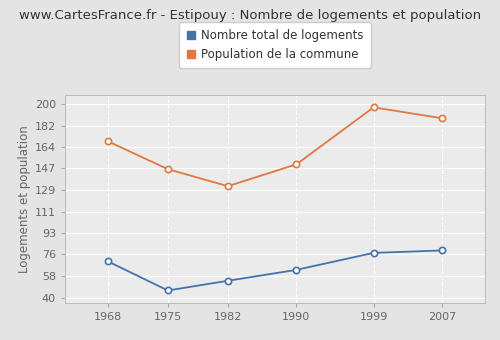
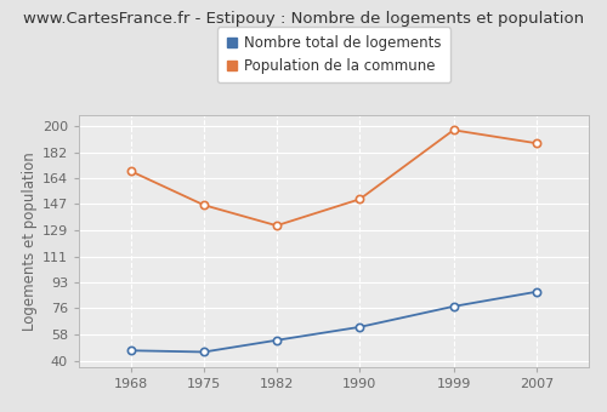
Nombre total de logements/1968: 70 -> 47
Nombre total de logements/2007: 79 -> 87
